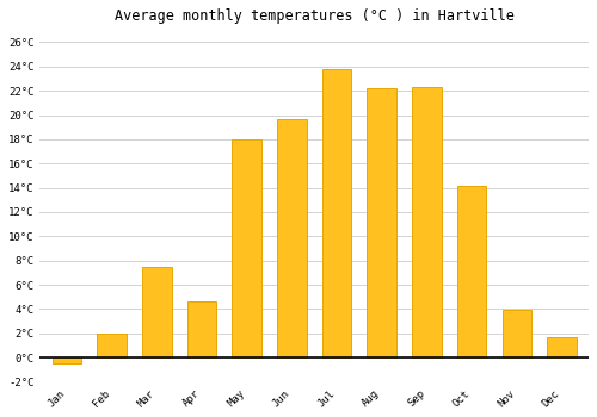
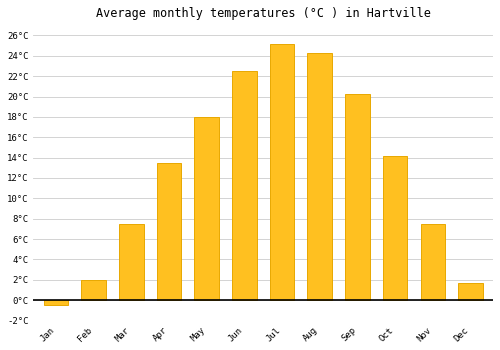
Apr: 4.6°C -> 13.5°C
Jun: 19.7°C -> 22.5°C
Jul: 23.8°C -> 25.2°C
Aug: 22.2°C -> 24.3°C
Sep: 22.3°C -> 20.2°C
Nov: 3.9°C -> 7.5°C
